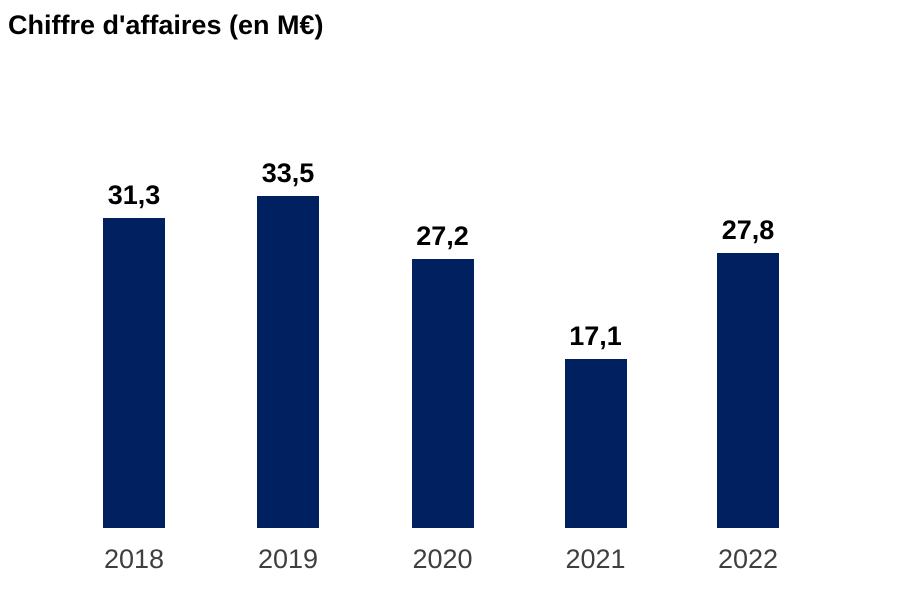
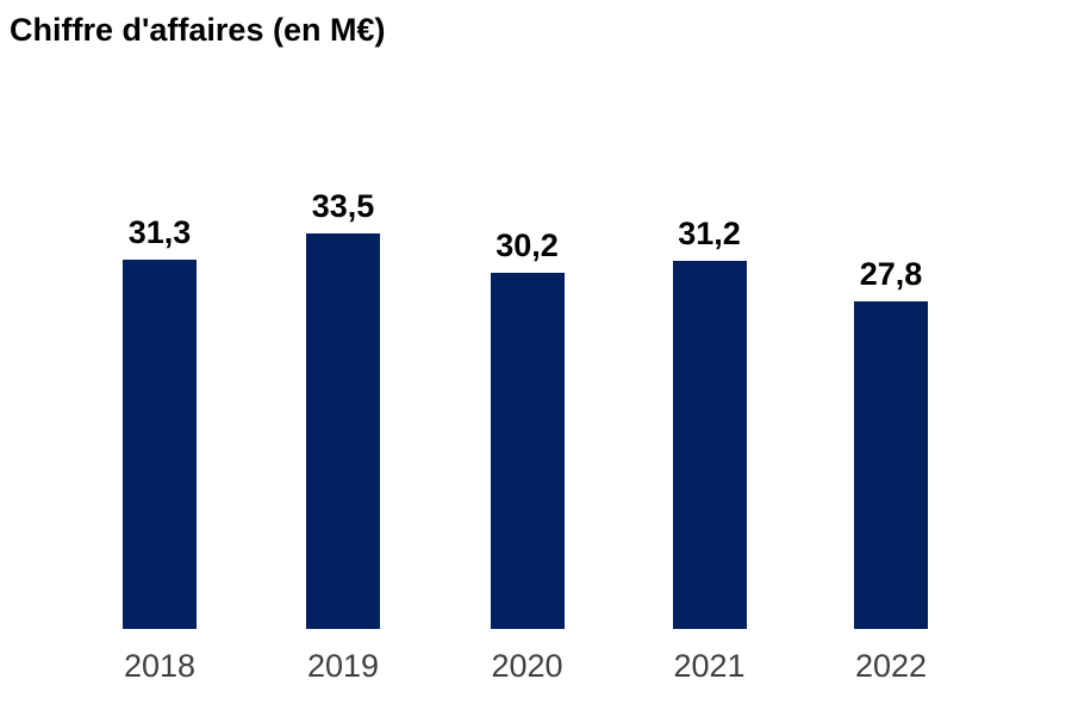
2020: 27,2 -> 30,2
2021: 17,1 -> 31,2
